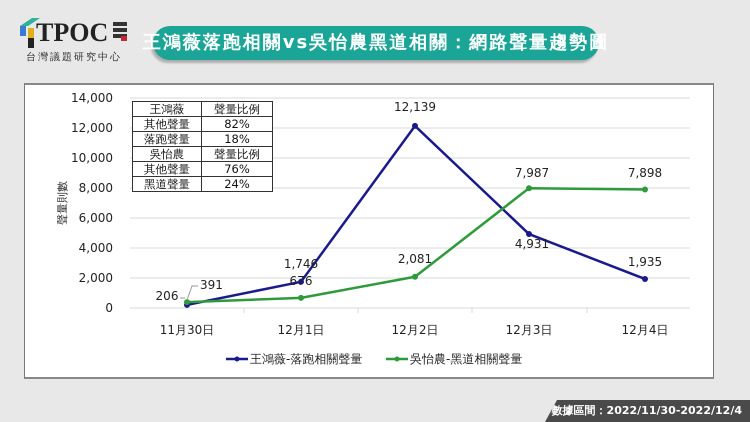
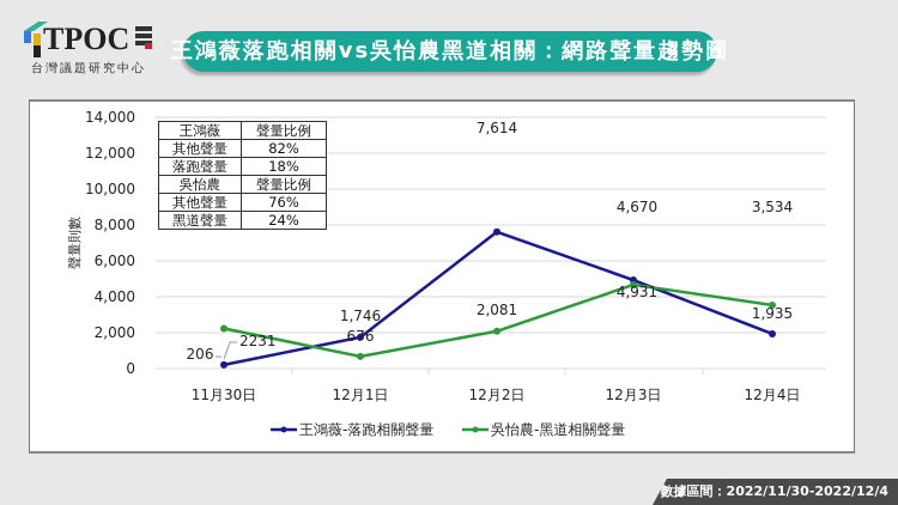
吳怡農-黑道相關聲量/11月30日: 391 -> 2231
王鴻薇-落跑相關聲量/12月2日: 12,139 -> 7,614
吳怡農-黑道相關聲量/12月3日: 7,987 -> 4,670
吳怡農-黑道相關聲量/12月4日: 7,898 -> 3,534
